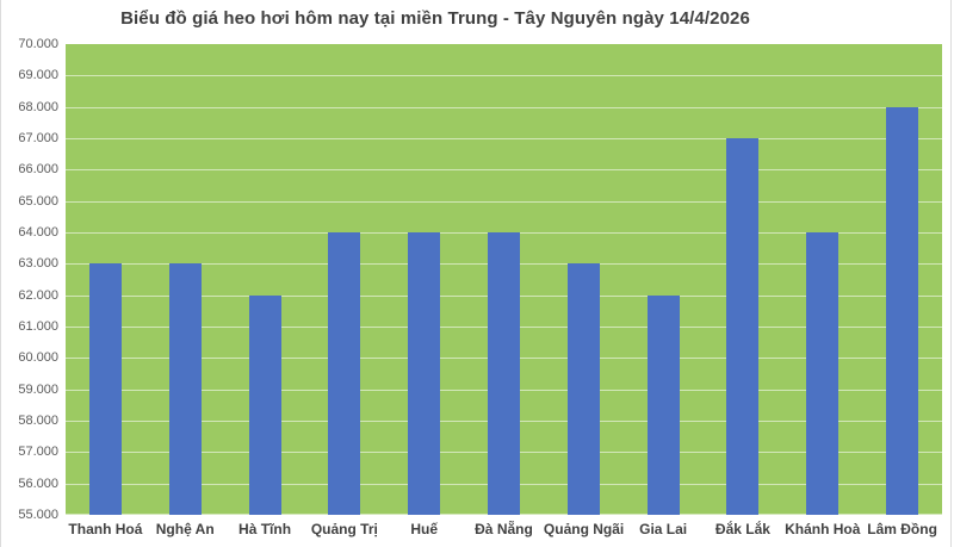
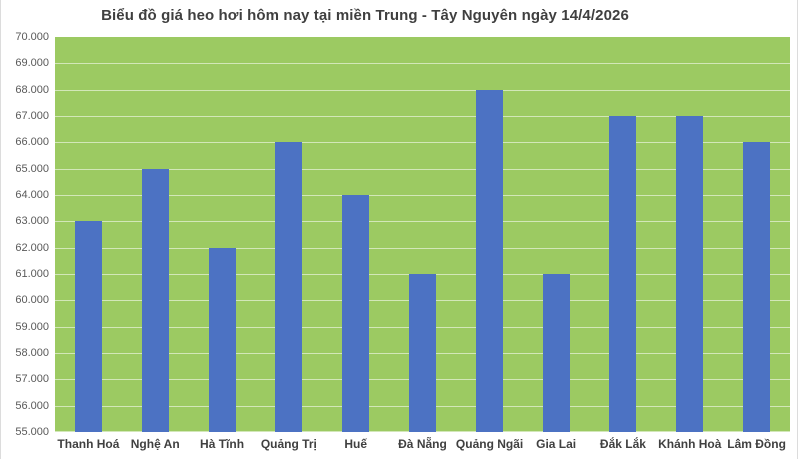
Nghệ An: 63000 -> 65000
Quảng Trị: 64000 -> 66000
Đà Nẵng: 64000 -> 61000
Quảng Ngãi: 63000 -> 68000
Gia Lai: 62000 -> 61000
Khánh Hoà: 64000 -> 67000
Lâm Đồng: 68000 -> 66000
